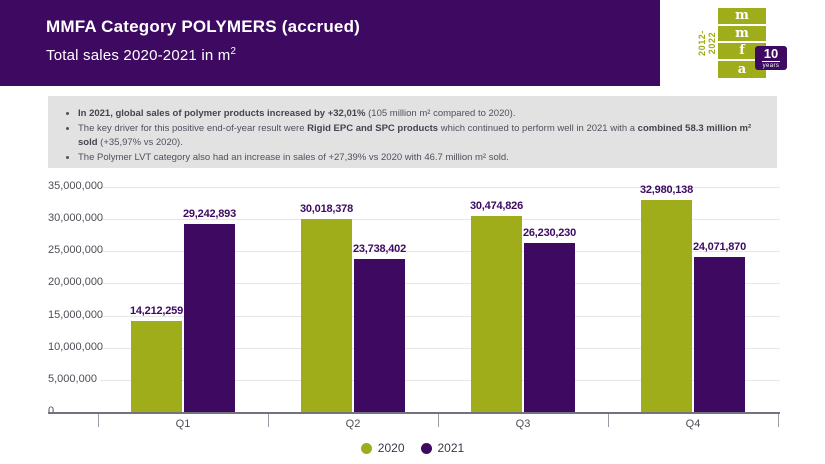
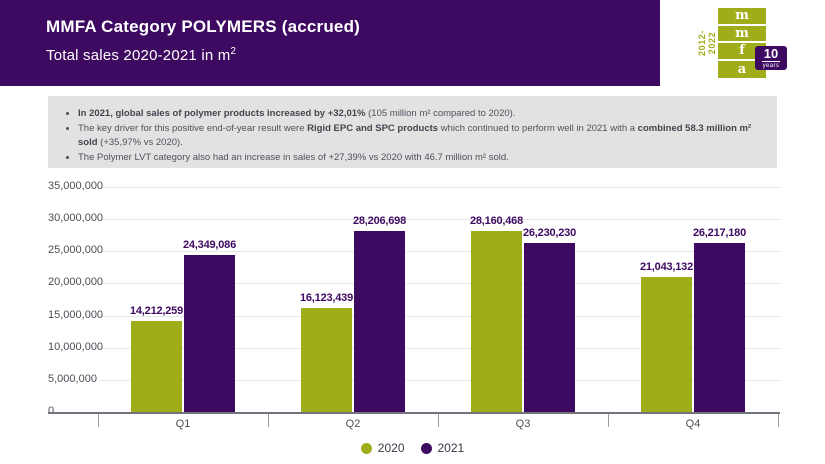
2021/Q1: 29,242,893 -> 24,349,086
2020/Q2: 30,018,378 -> 16,123,439
2021/Q2: 23,738,402 -> 28,206,698
2020/Q3: 30,474,826 -> 28,160,468
2020/Q4: 32,980,138 -> 21,043,132
2021/Q4: 24,071,870 -> 26,217,180
